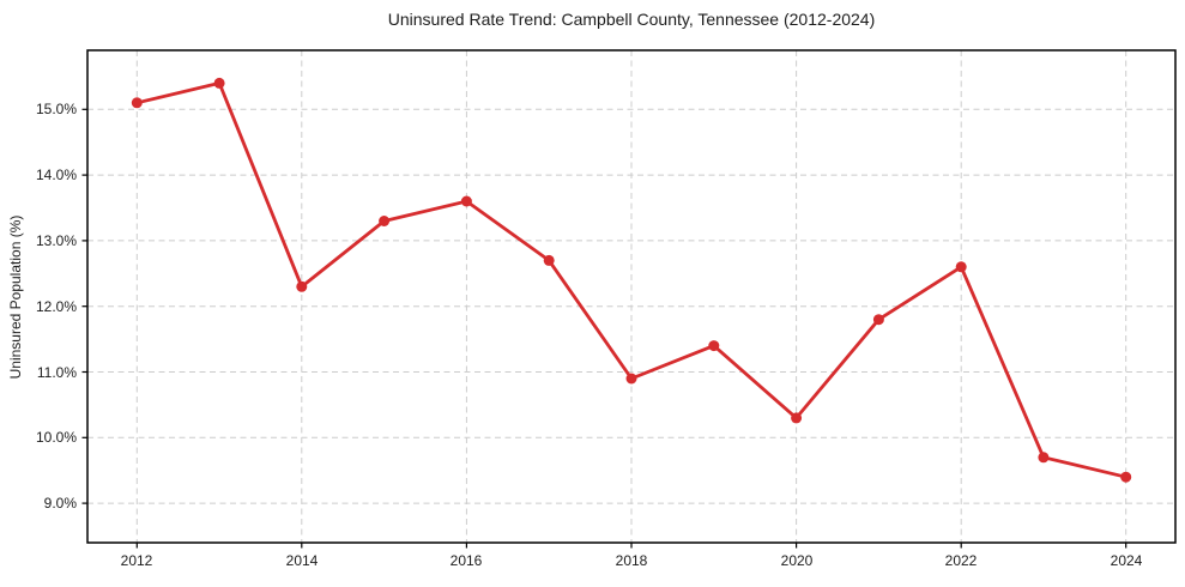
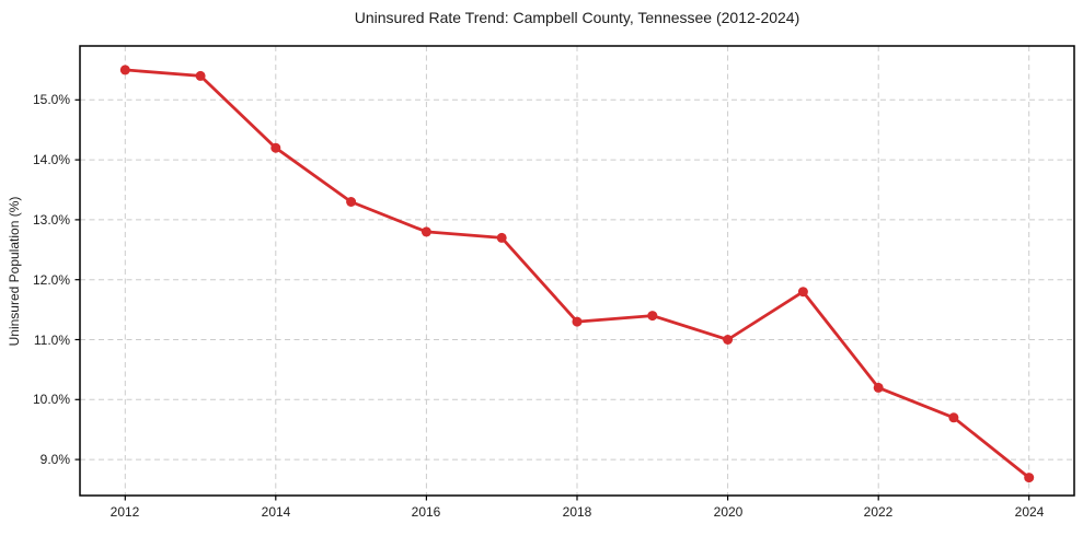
2012: 15.1% -> 15.5%
2014: 12.3% -> 14.2%
2016: 13.6% -> 12.8%
2018: 10.9% -> 11.3%
2020: 10.3% -> 11.0%
2022: 12.6% -> 10.2%
2024: 9.4% -> 8.7%
